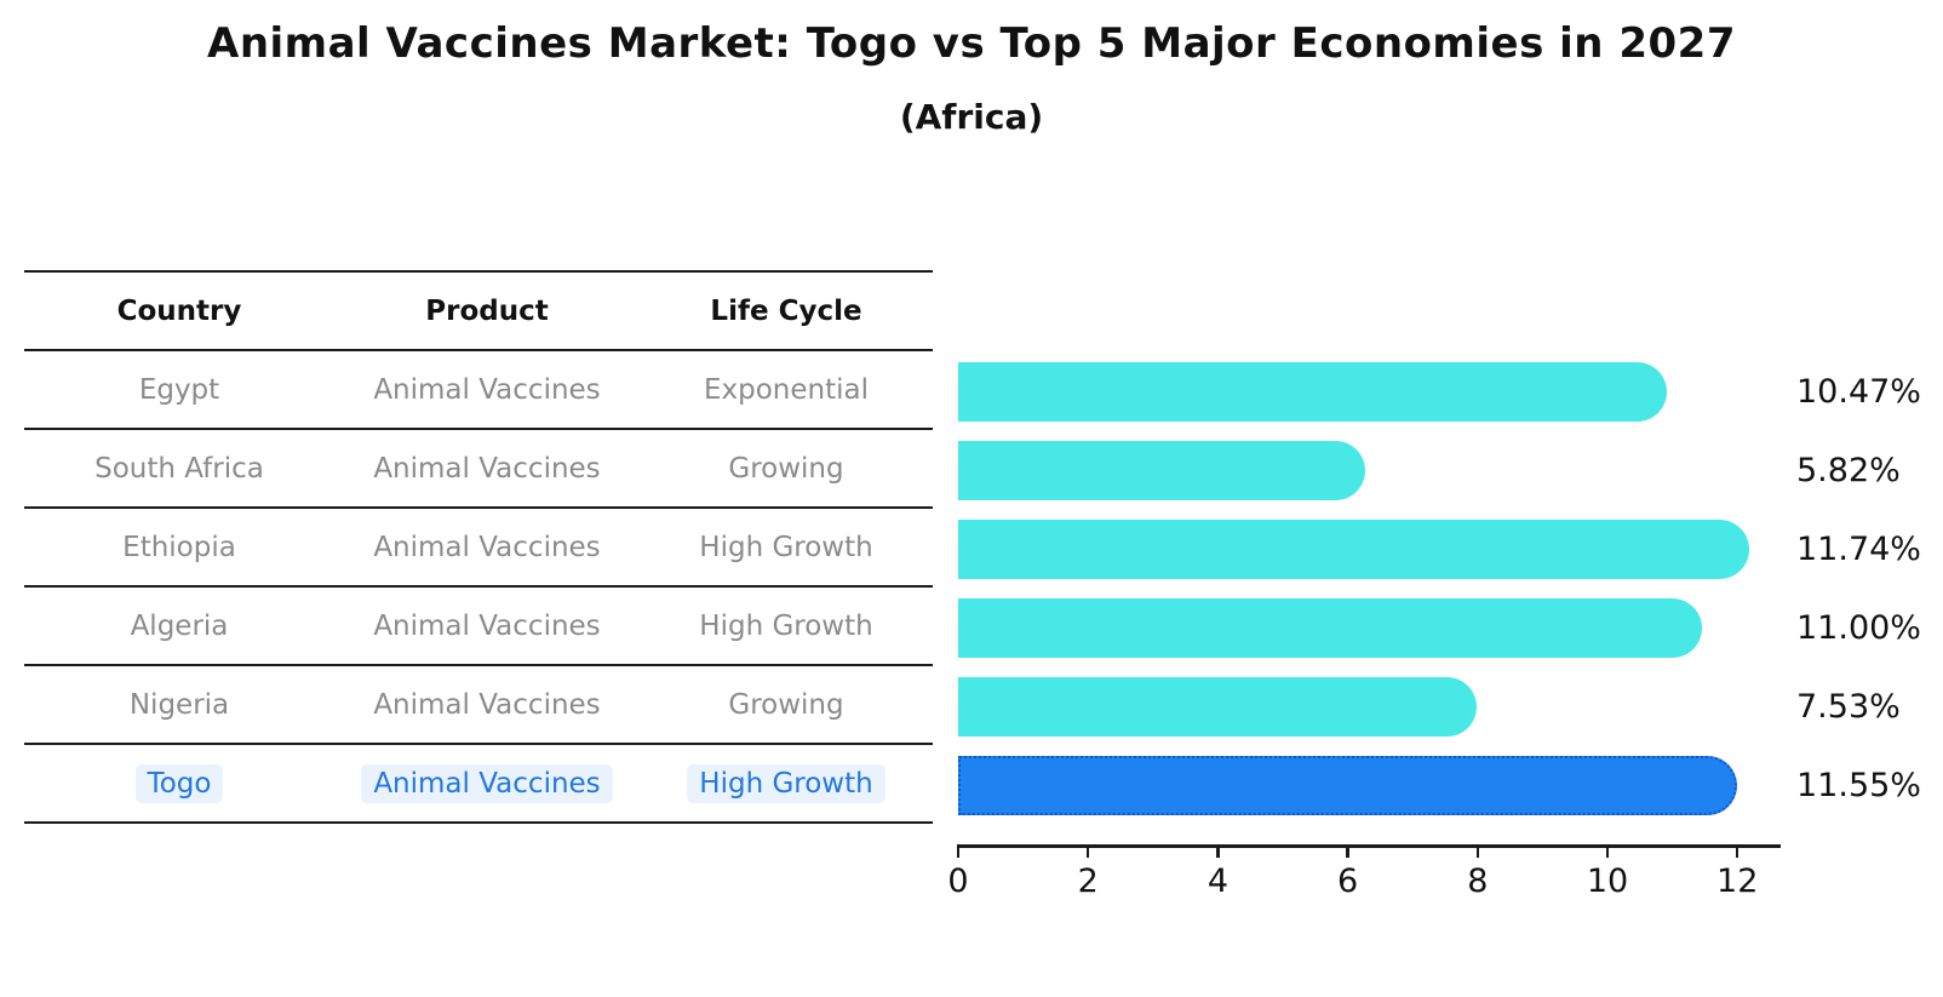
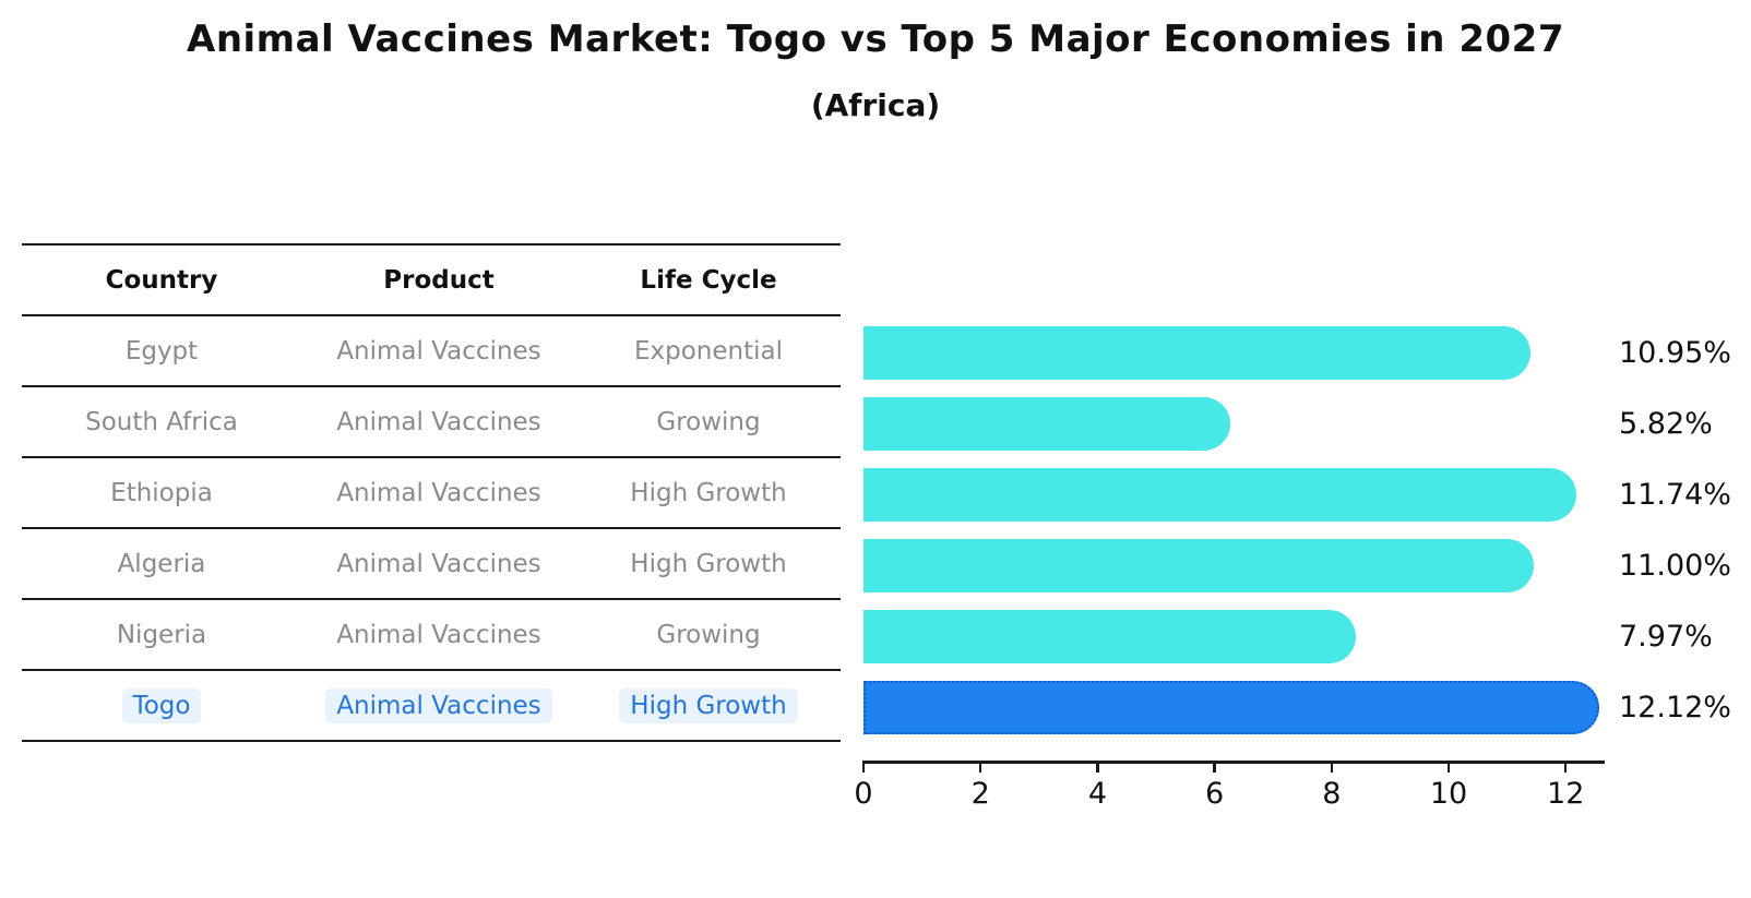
Egypt: 10.47% -> 10.95%
Nigeria: 7.53% -> 7.97%
Togo: 11.55% -> 12.12%
